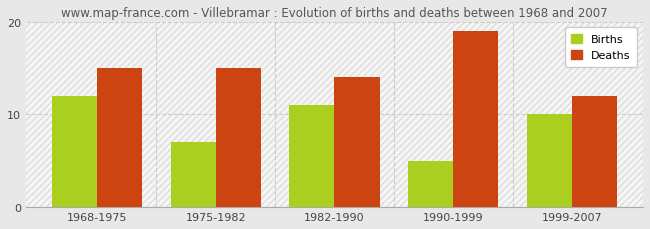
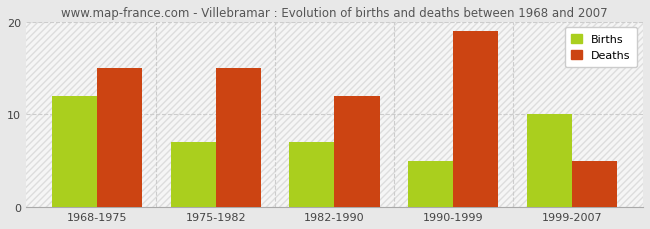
Births/1982-1990: 11 -> 7
Deaths/1982-1990: 14 -> 12
Deaths/1999-2007: 12 -> 5
